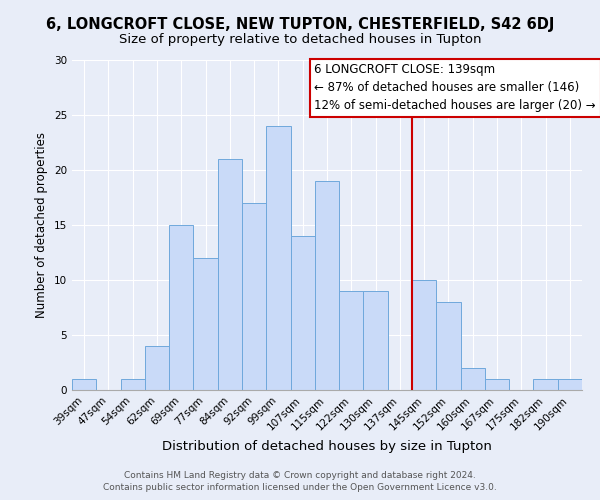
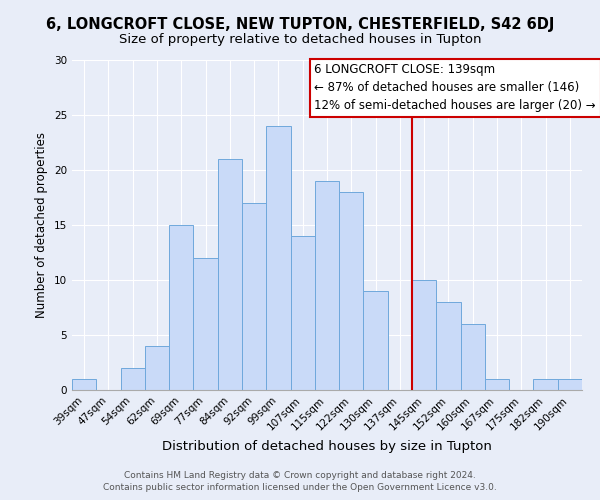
54sqm: 1 -> 2
122sqm: 9 -> 18
160sqm: 2 -> 6
